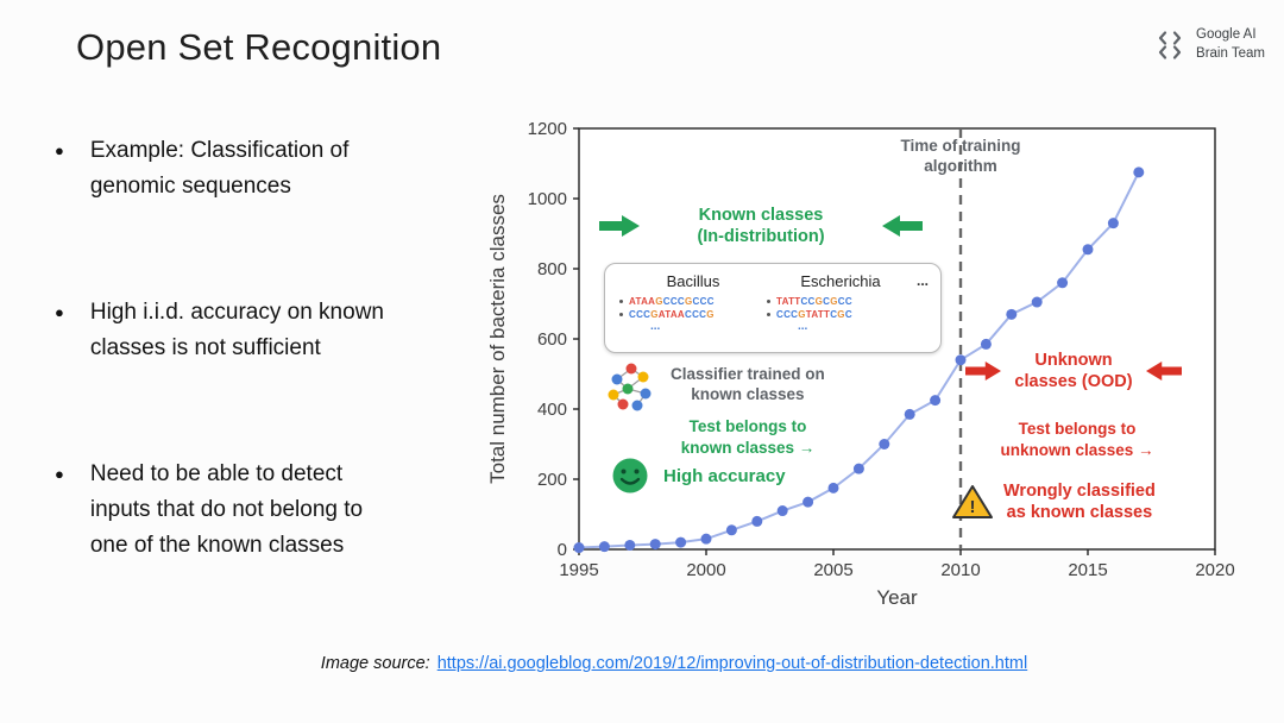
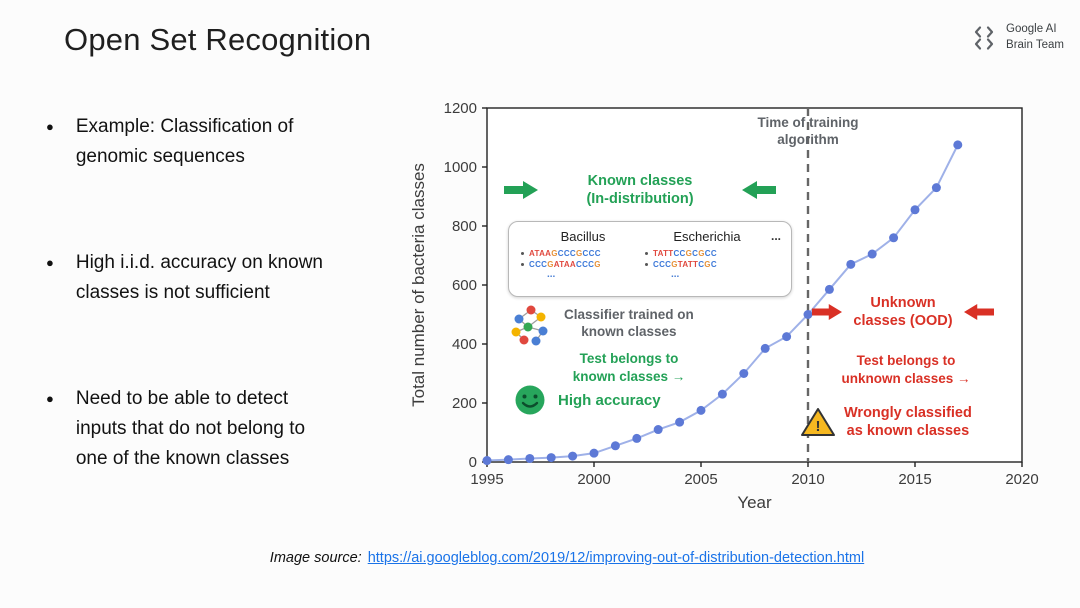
2010: 540 -> 500
